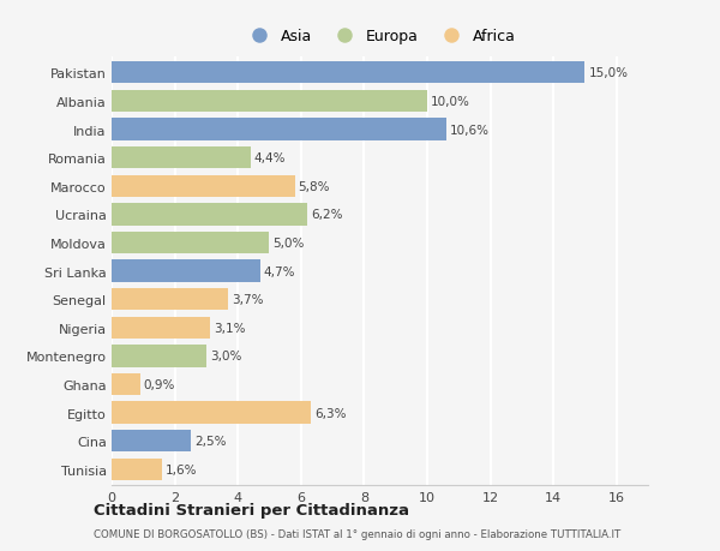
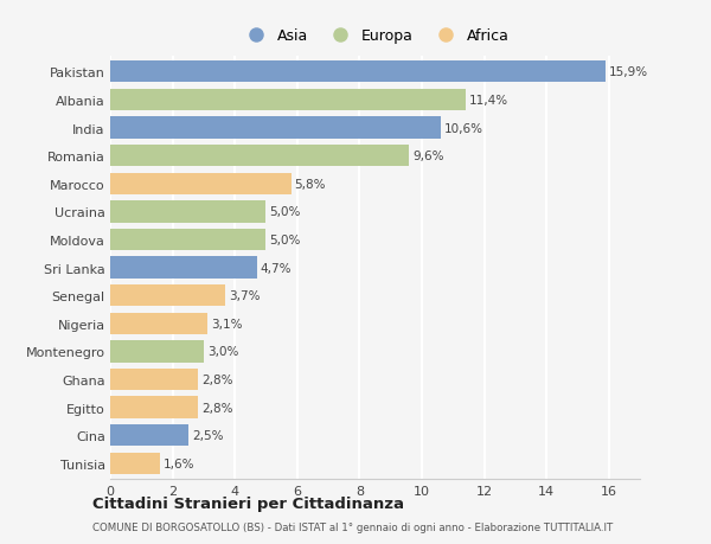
Pakistan: 15,0% -> 15,9%
Albania: 10,0% -> 11,4%
Romania: 4,4% -> 9,6%
Ucraina: 6,2% -> 5,0%
Ghana: 0,9% -> 2,8%
Egitto: 6,3% -> 2,8%
